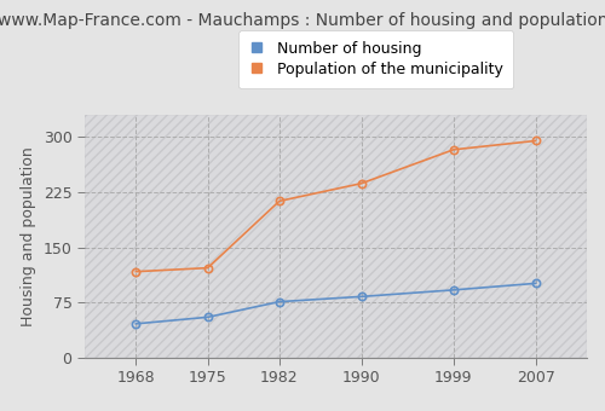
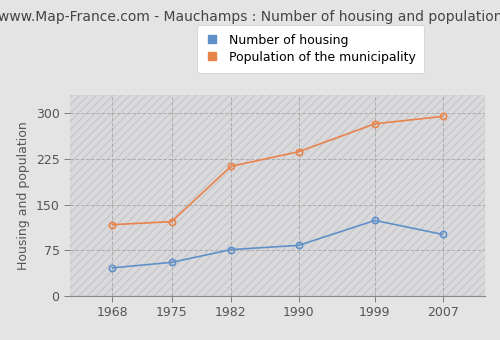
Number of housing/1999: 92 -> 124
